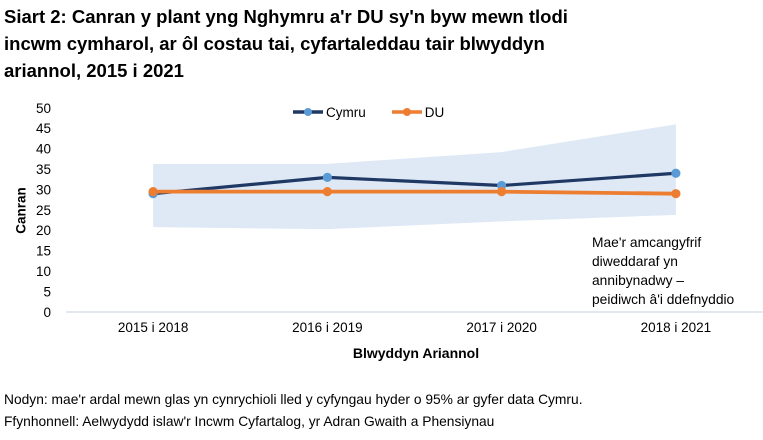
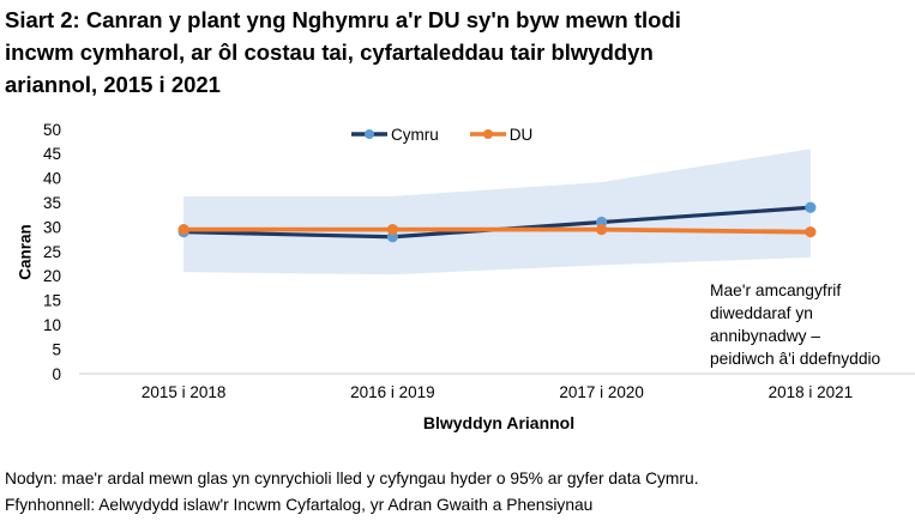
Cymru/2016 i 2019: 33 -> 28
